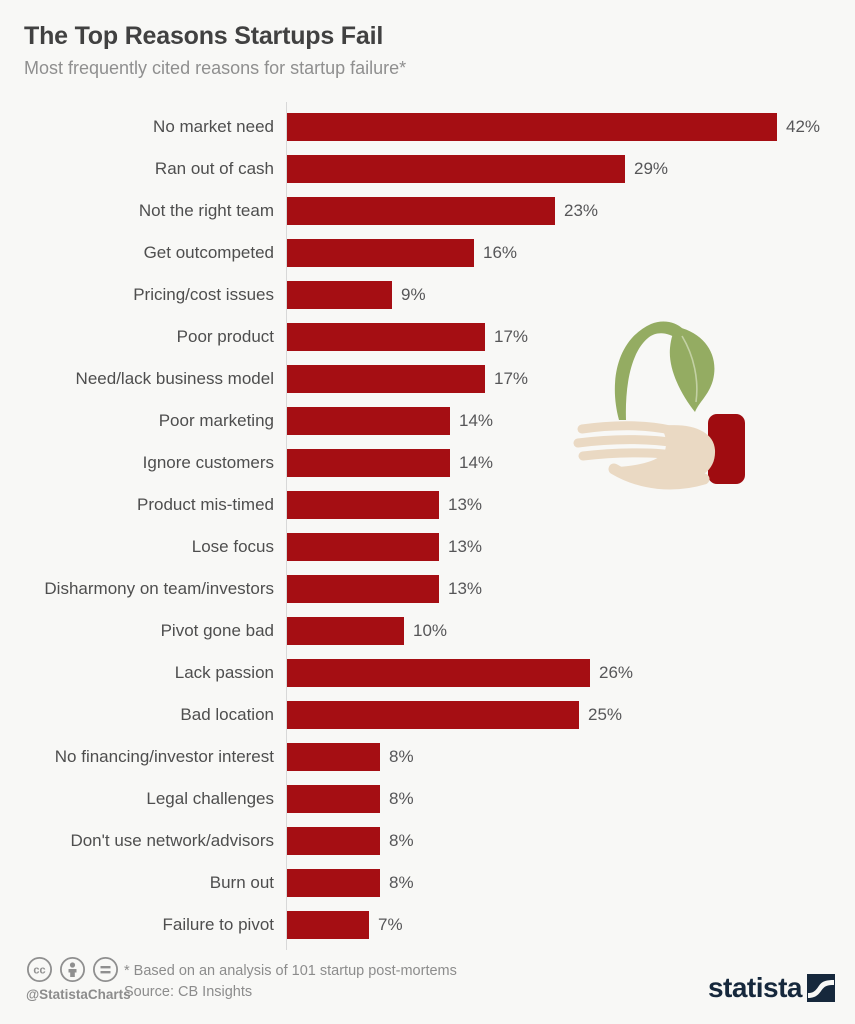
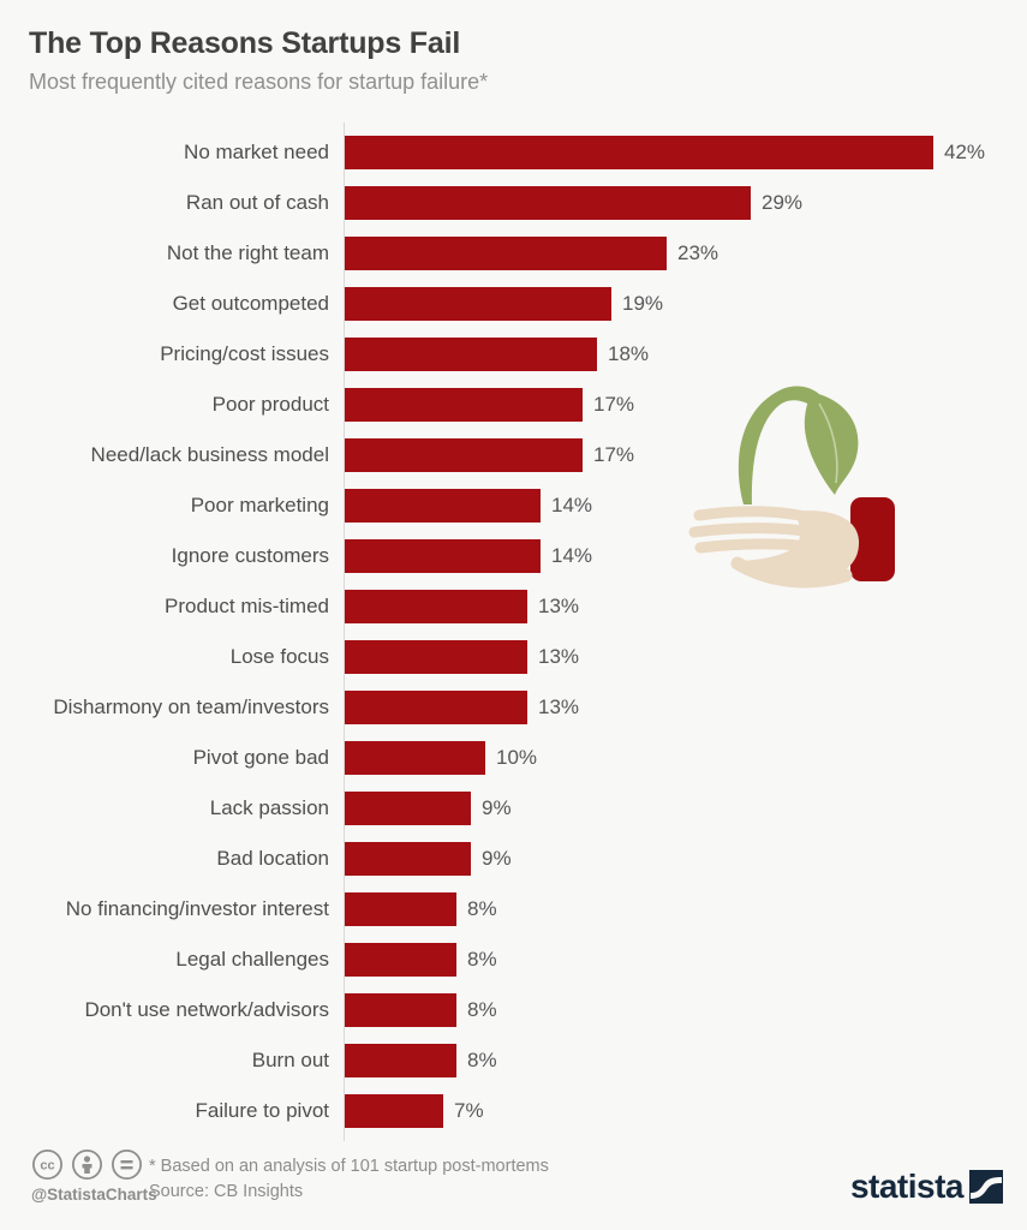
Get outcompeted: 16% -> 19%
Pricing/cost issues: 9% -> 18%
Lack passion: 26% -> 9%
Bad location: 25% -> 9%
